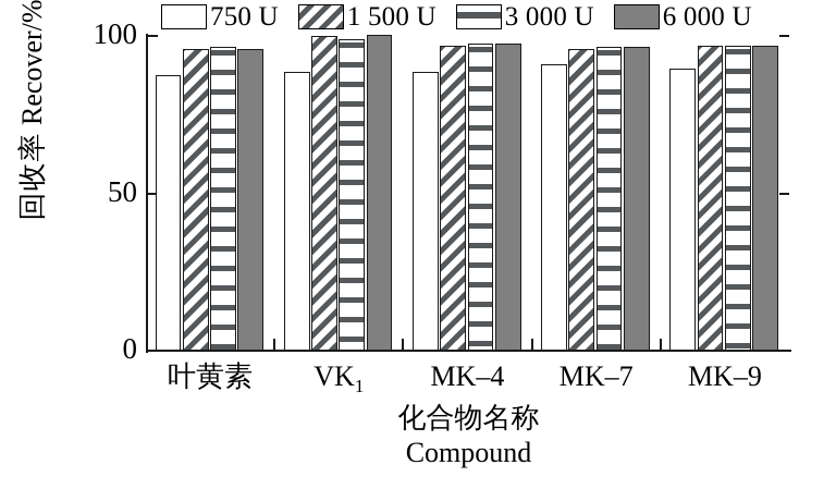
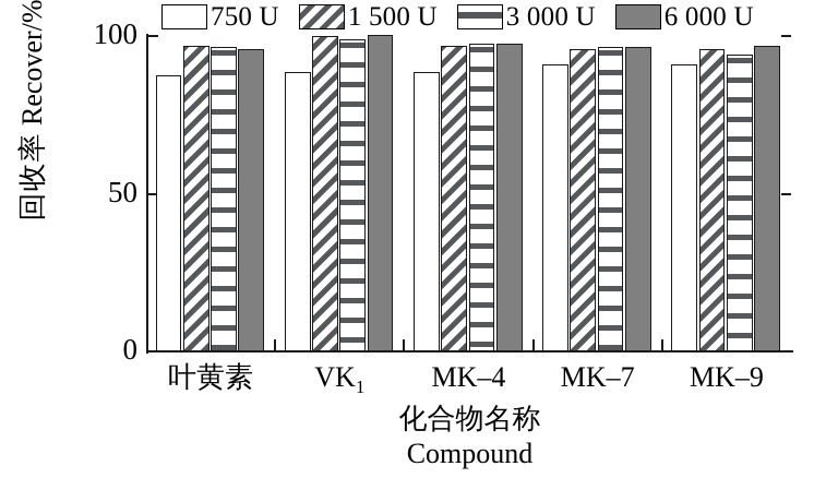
1 500 U/叶黄素: 96 -> 97
750 U/MK–9: 90 -> 91
1 500 U/MK–9: 97 -> 96
3 000 U/MK–9: 97 -> 94
